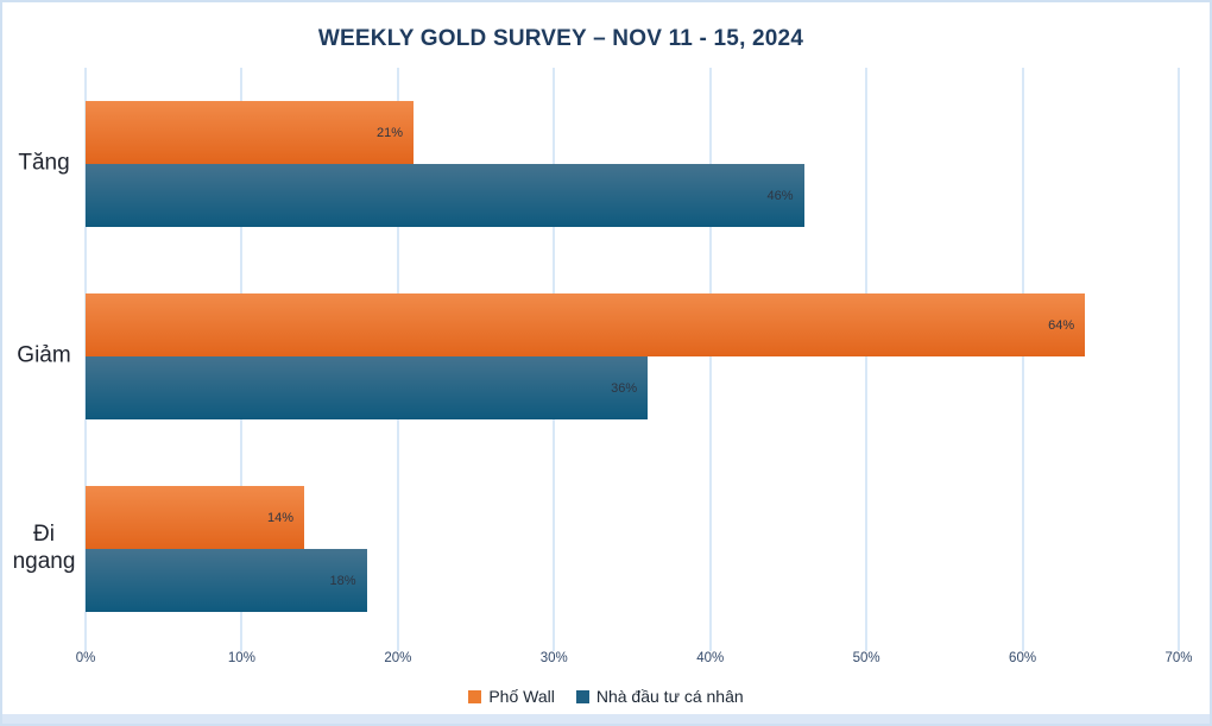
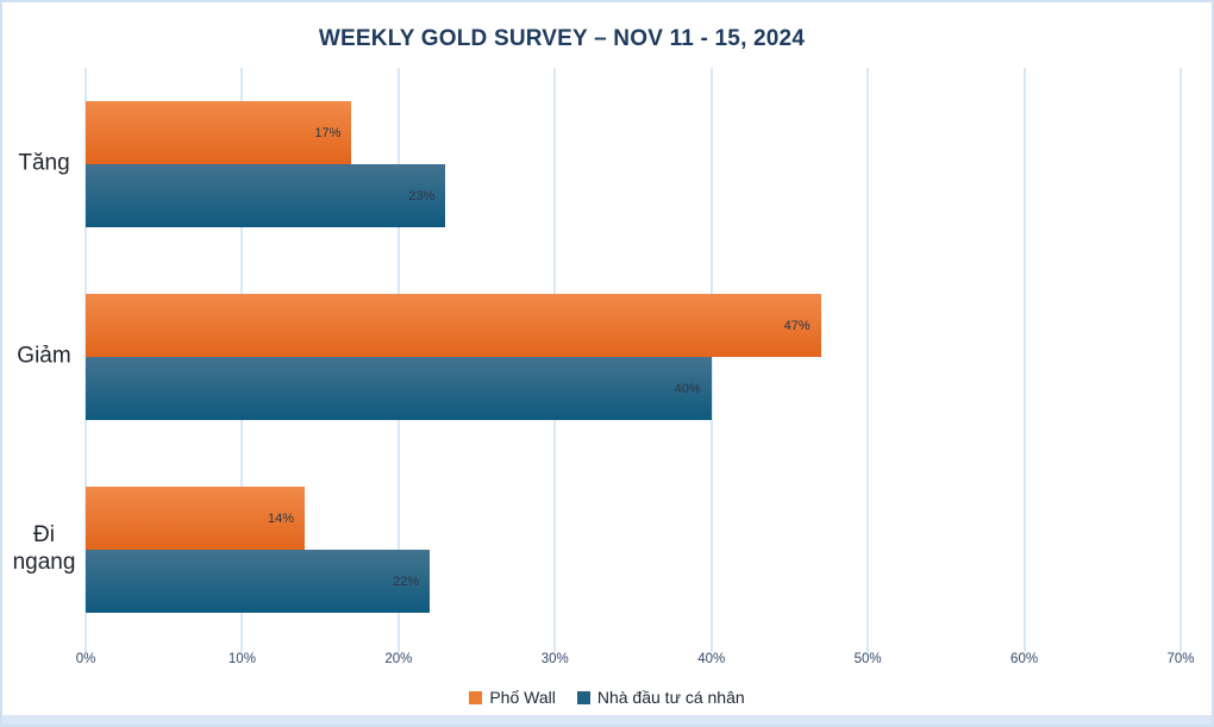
Phố Wall/Tăng: 21% -> 17%
Nhà đầu tư cá nhân/Tăng: 46% -> 23%
Phố Wall/Giảm: 64% -> 47%
Nhà đầu tư cá nhân/Giảm: 36% -> 40%
Nhà đầu tư cá nhân/Đi ngang: 18% -> 22%
